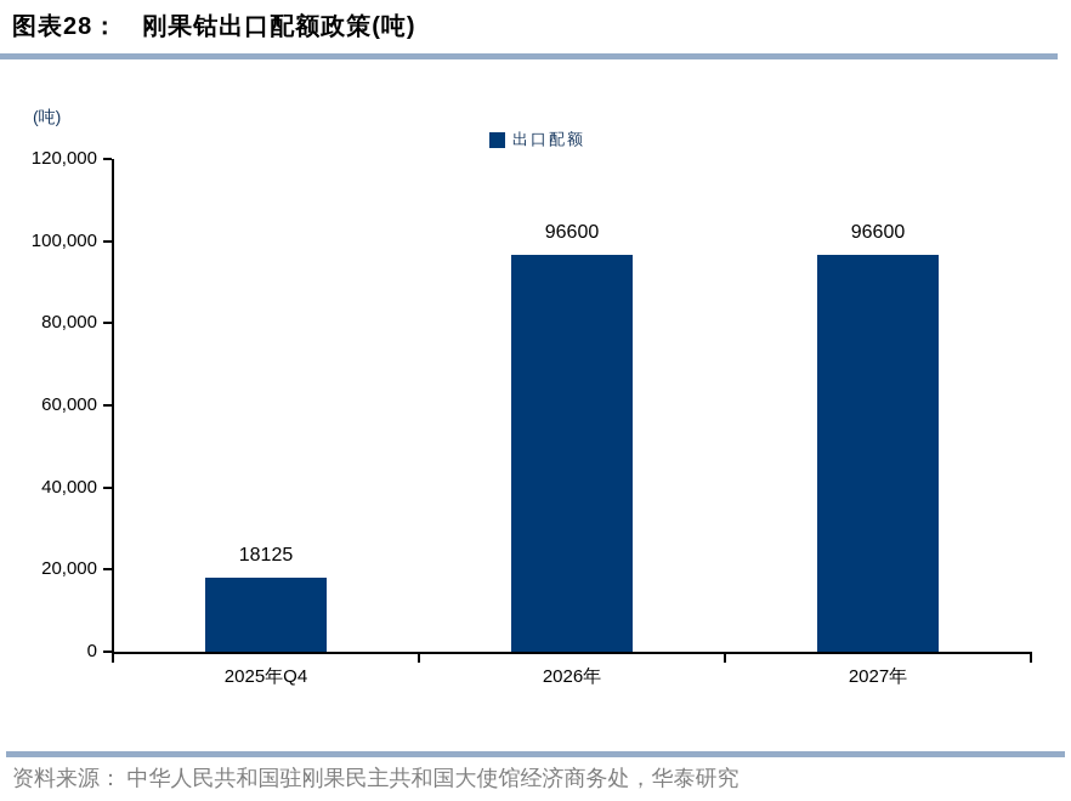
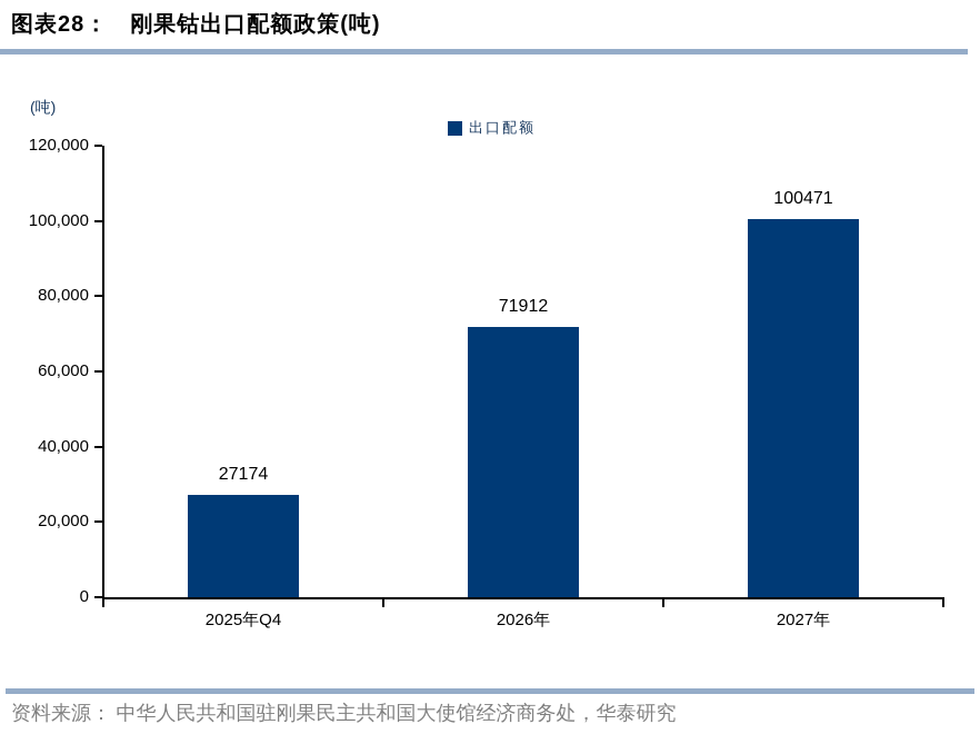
2025年Q4: 18125 -> 27174
2026年: 96600 -> 71912
2027年: 96600 -> 100471
